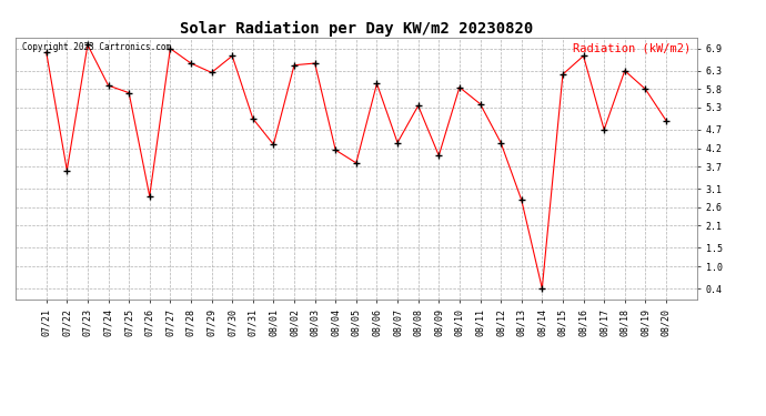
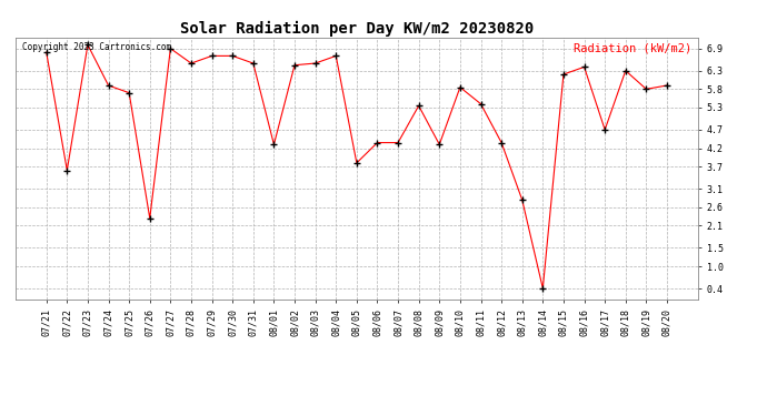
07/26: 2.90 -> 2.30
07/29: 6.25 -> 6.70
07/31: 5.00 -> 6.50
08/04: 4.15 -> 6.70
08/06: 5.95 -> 4.35
08/09: 4.00 -> 4.30
08/16: 6.70 -> 6.40
08/20: 4.95 -> 5.90
